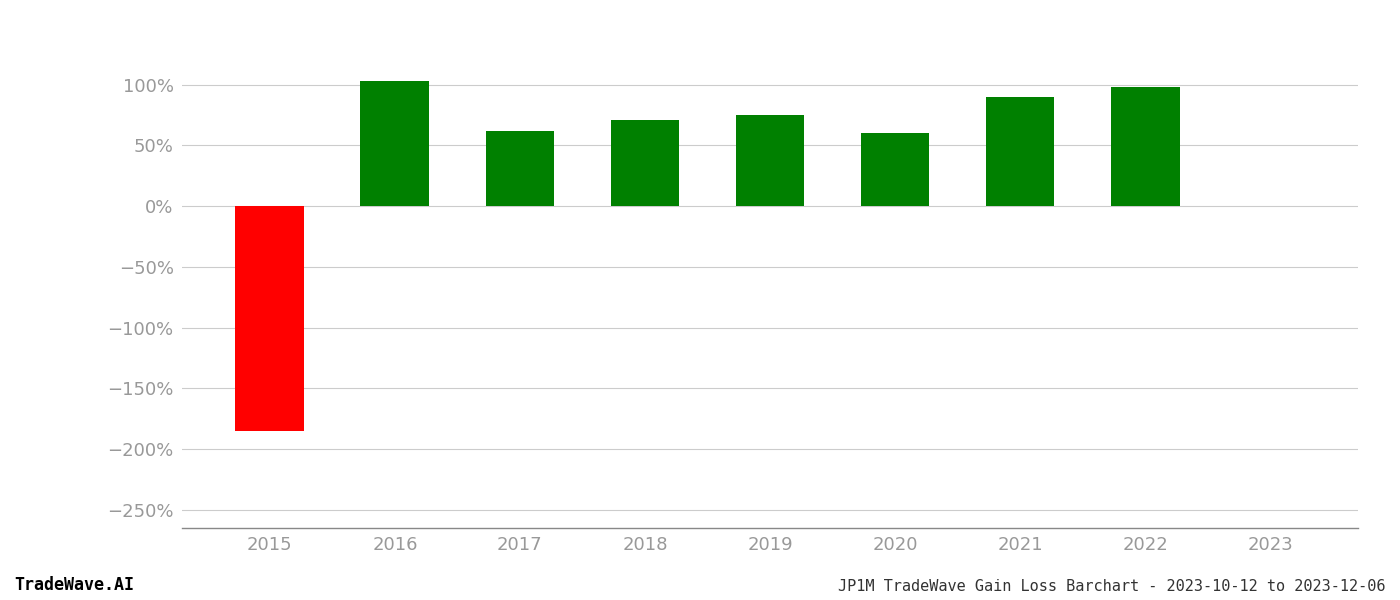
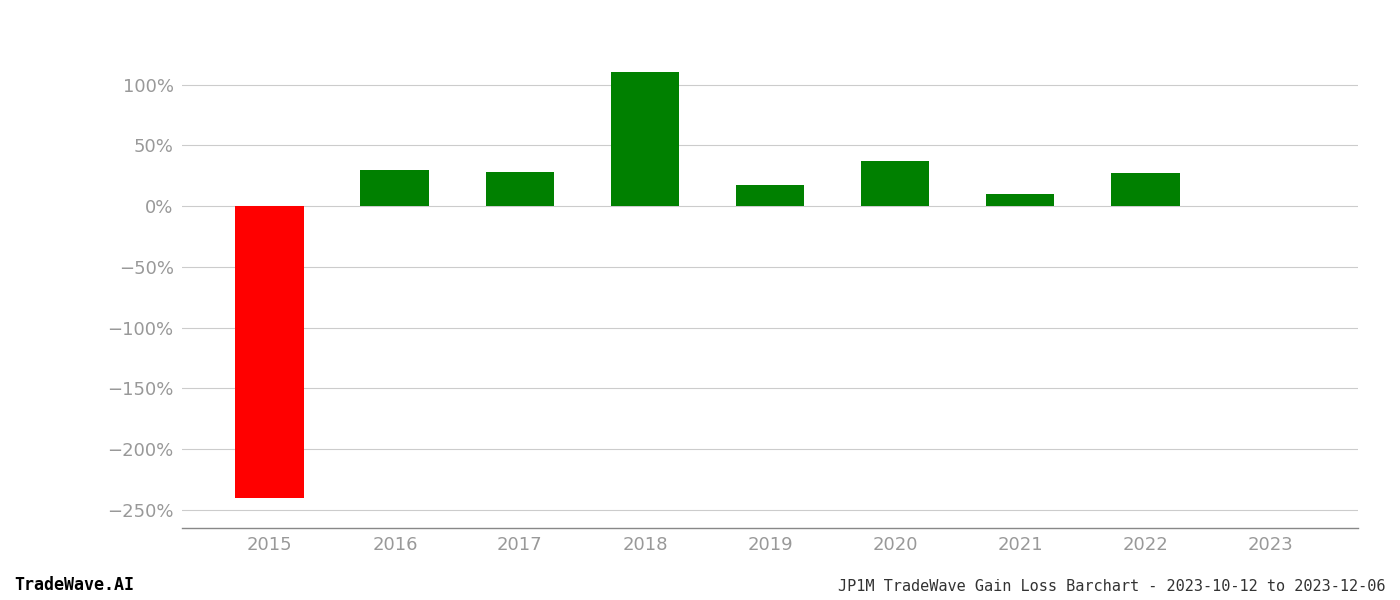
2015: -185% -> -240%
2016: 103% -> 30%
2017: 62% -> 28%
2018: 71% -> 110%
2019: 75% -> 17%
2020: 60% -> 37%
2021: 90% -> 10%
2022: 98% -> 27%
